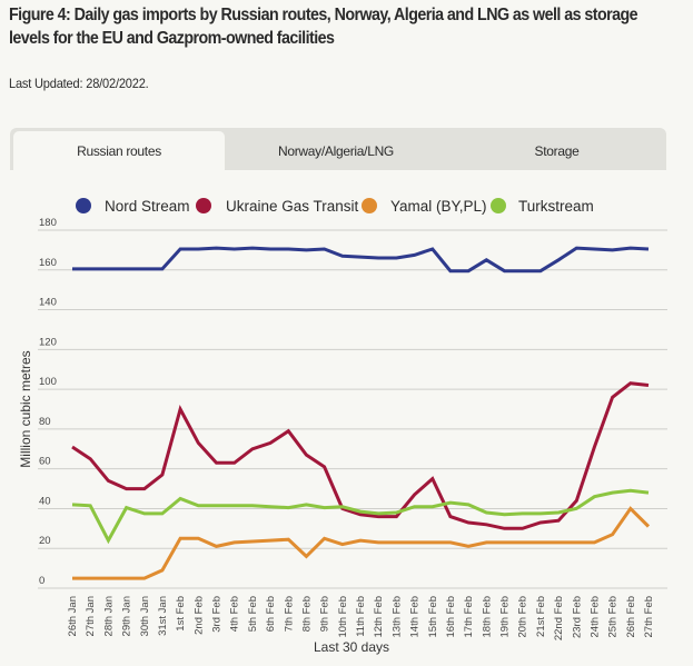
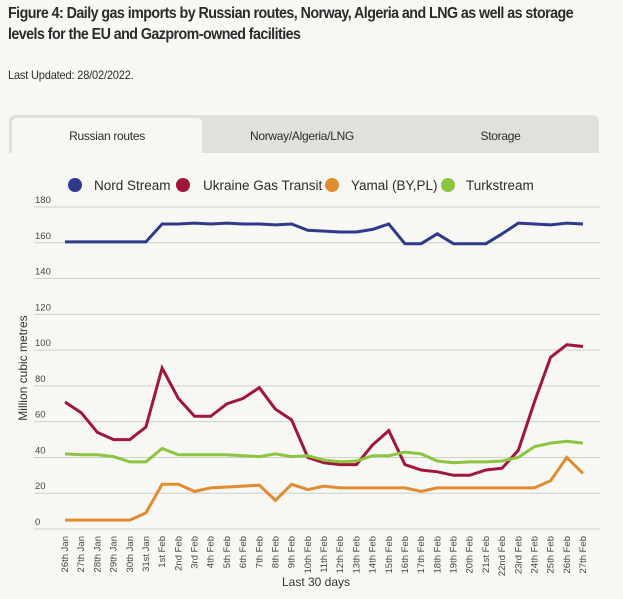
Turkstream/28th Jan: 24 -> 42
